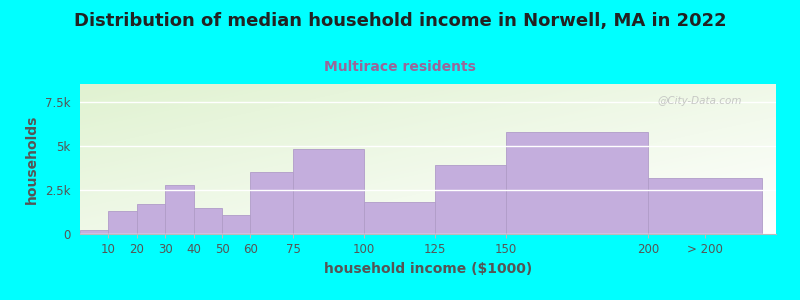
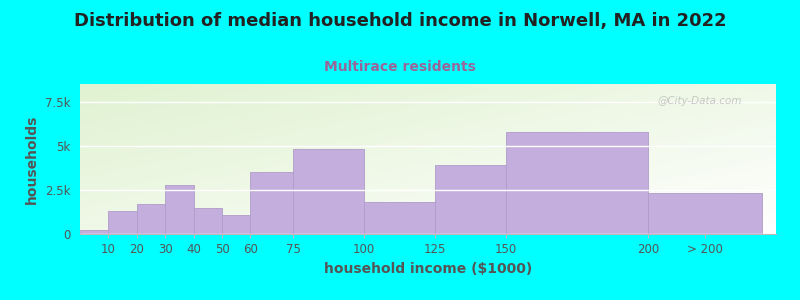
> 200: 3.2k -> 2.3k
